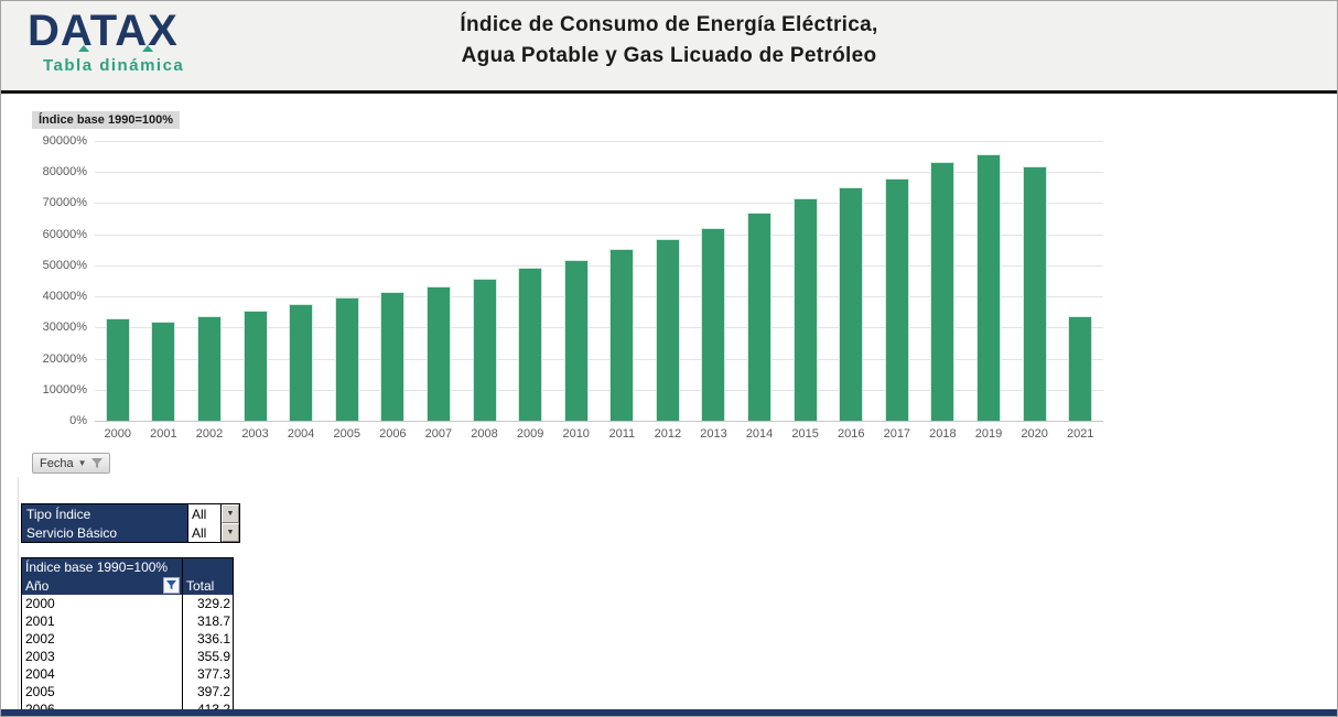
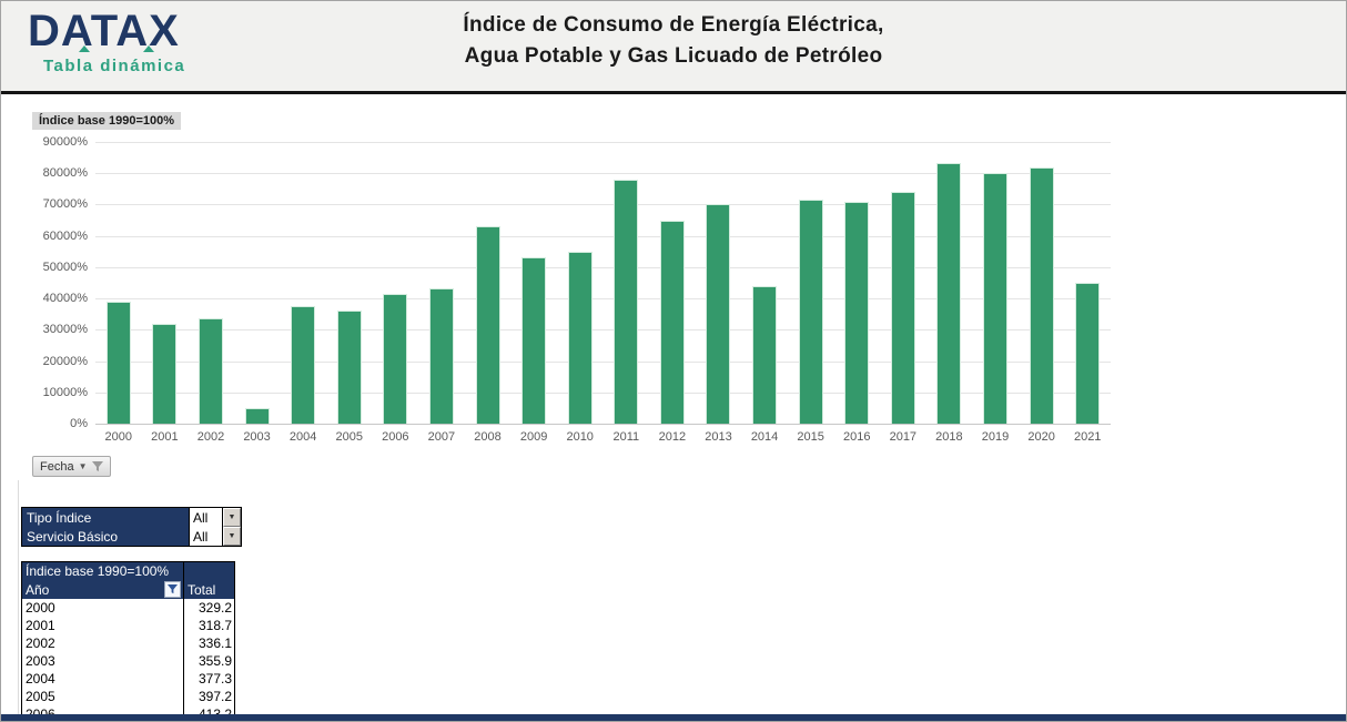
2000: 33000% -> 39000%
2003: 36000% -> 5000%
2005: 40000% -> 36000%
2008: 46000% -> 63000%
2009: 49000% -> 53000%
2010: 52000% -> 55000%
2011: 55000% -> 78000%
2012: 58000% -> 65000%
2013: 62000% -> 70000%
2014: 67000% -> 44000%
2016: 75000% -> 71000%
2017: 78000% -> 74000%
2019: 86000% -> 80000%
2021: 34000% -> 45000%
